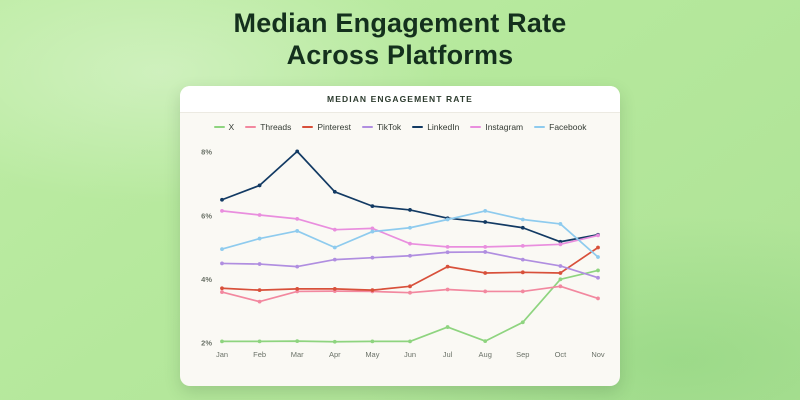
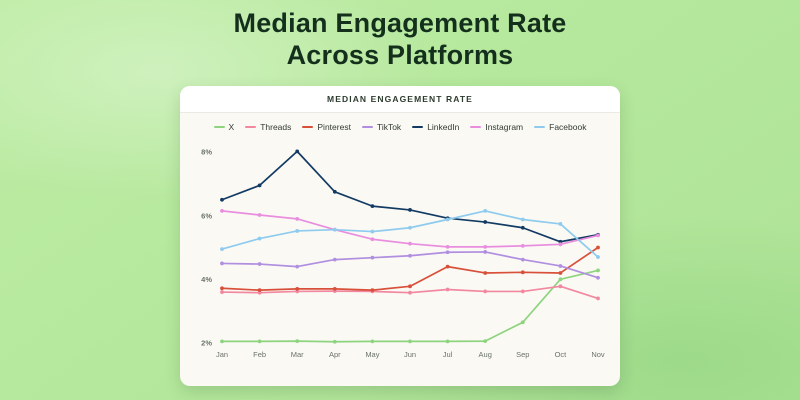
Threads/Feb: 3.3% -> 3.6%
Facebook/Apr: 5.0% -> 5.6%
Instagram/May: 5.6% -> 5.3%
X/Jul: 2.5% -> 2.0%
